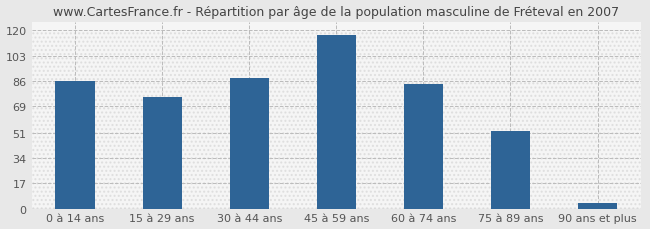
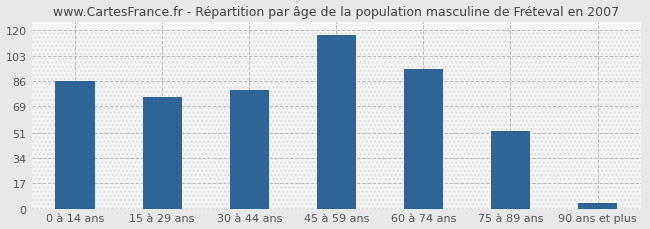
30 à 44 ans: 88 -> 80
60 à 74 ans: 84 -> 94
